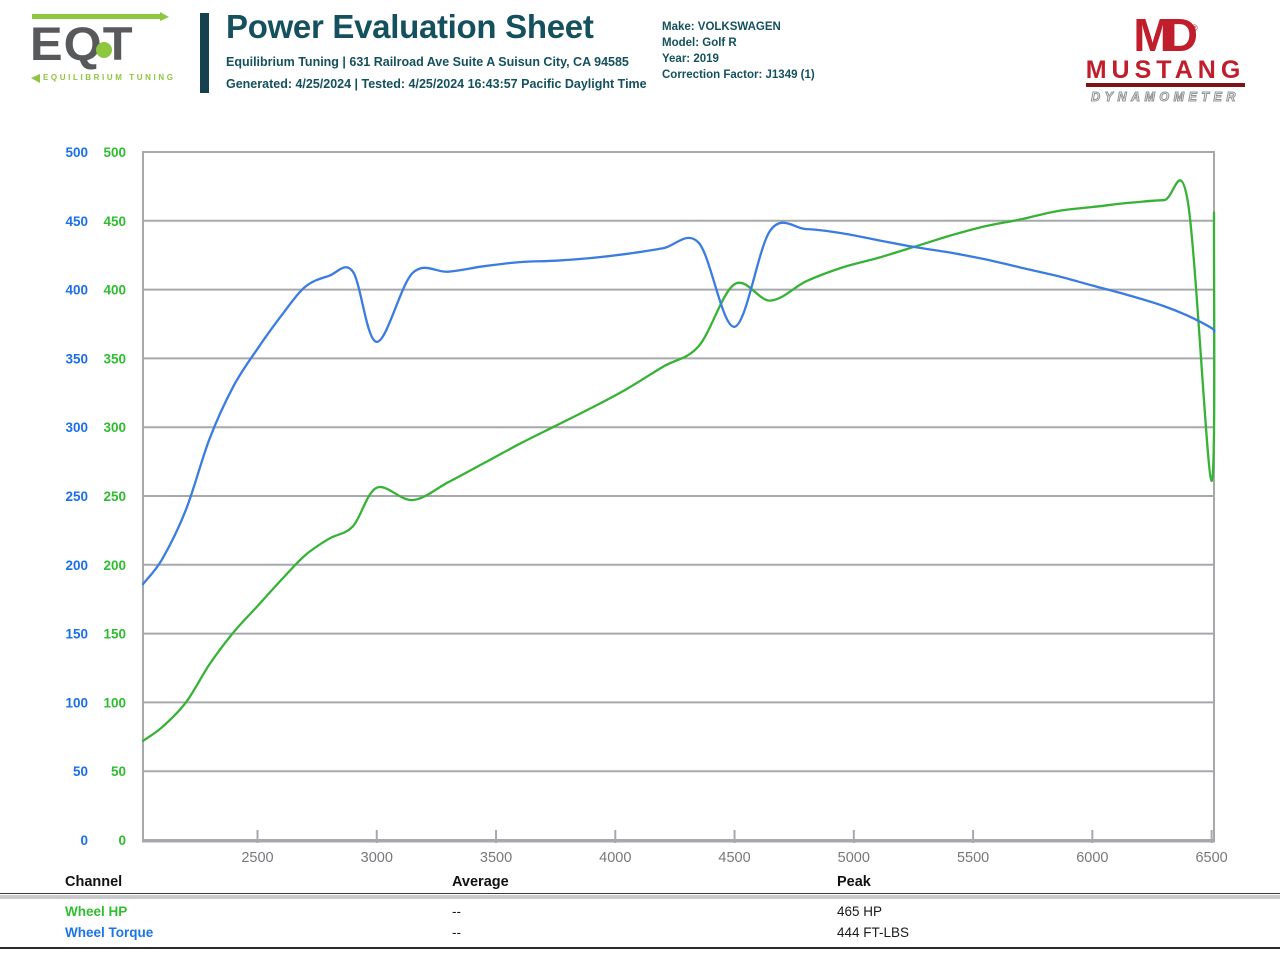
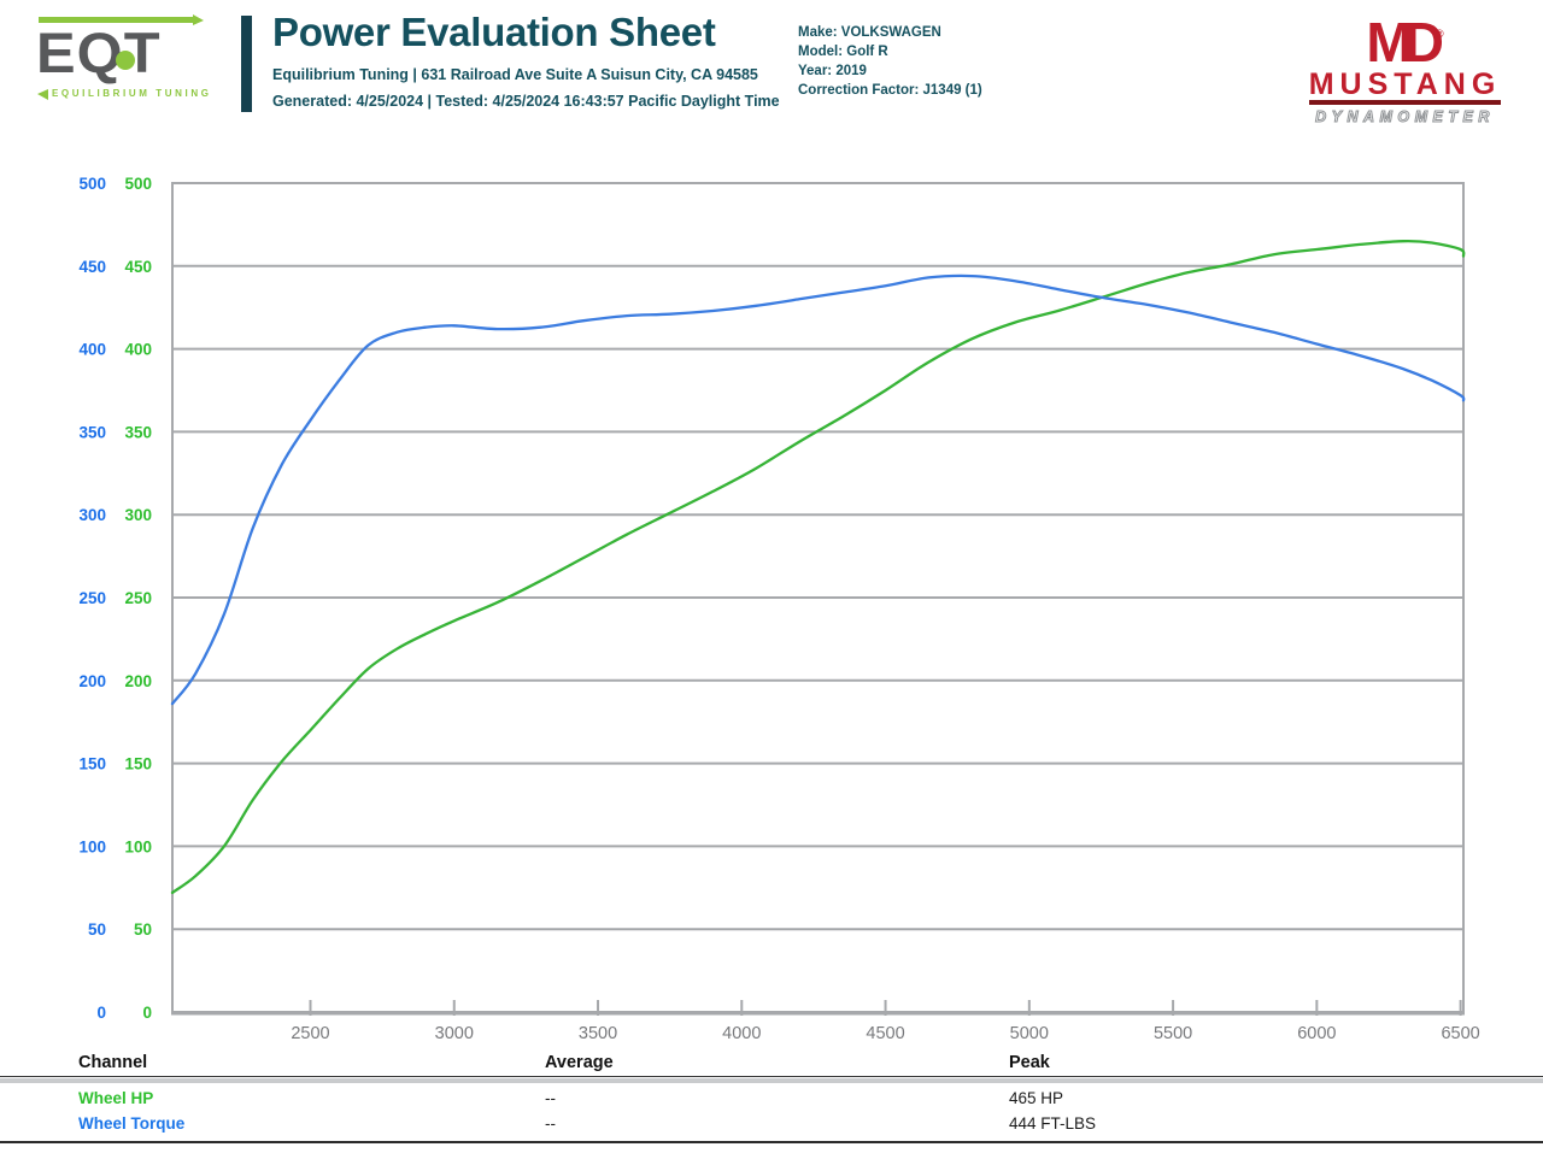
Wheel HP/3000: 256 -> 236
Wheel Torque/3000: 362 -> 414
Wheel HP/4500: 404 -> 375
Wheel Torque/4500: 373 -> 438
Wheel HP/6500: 261 -> 460
